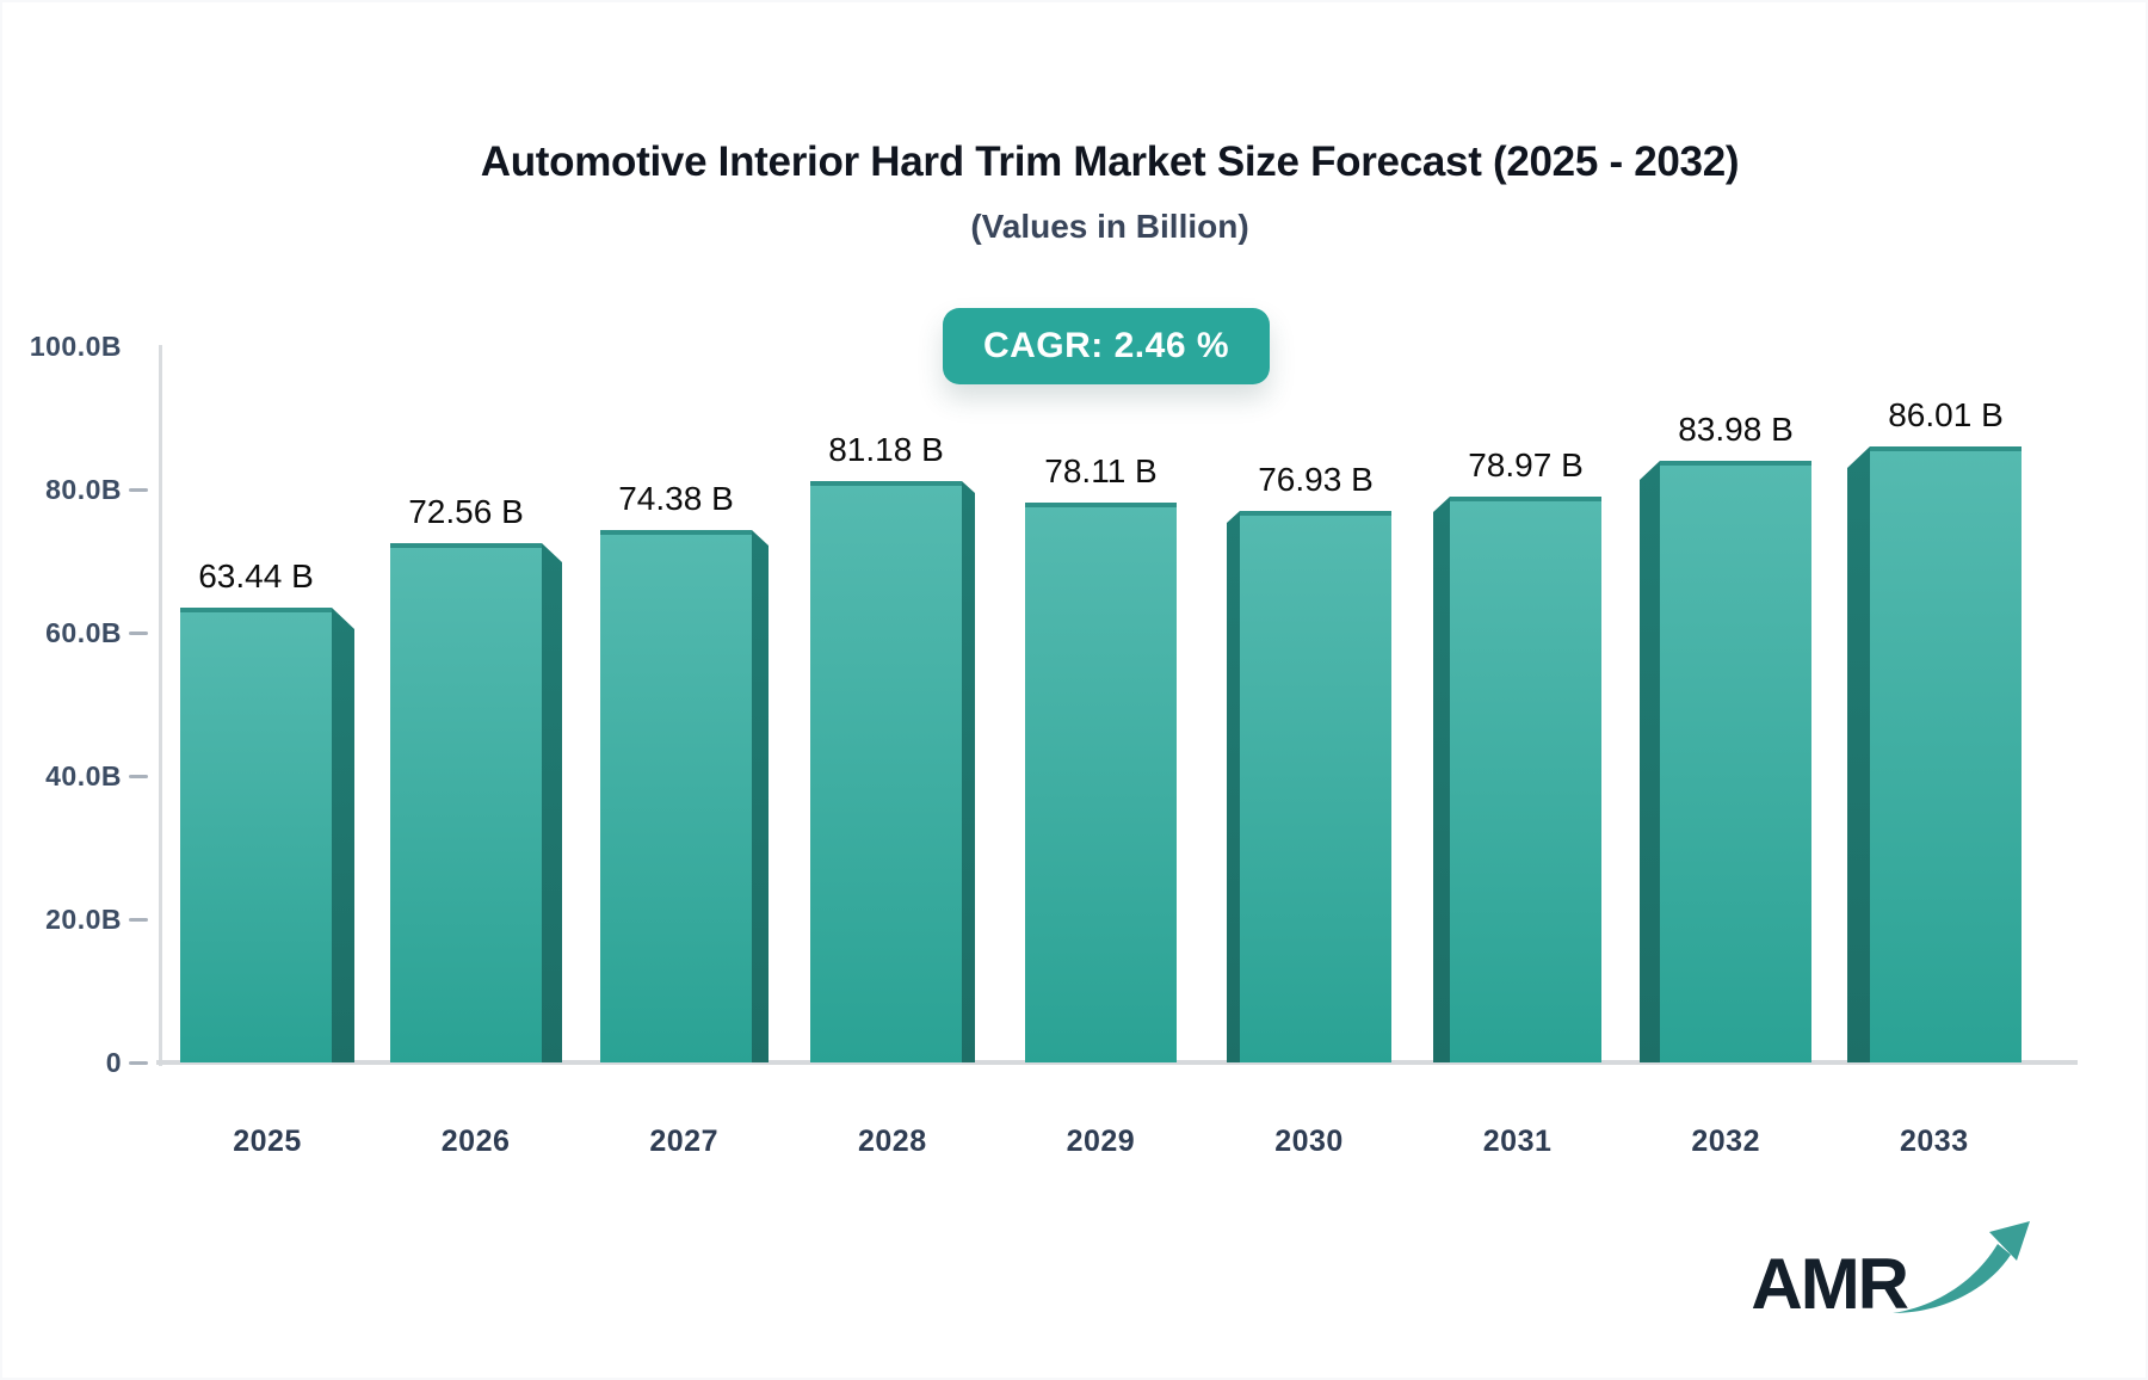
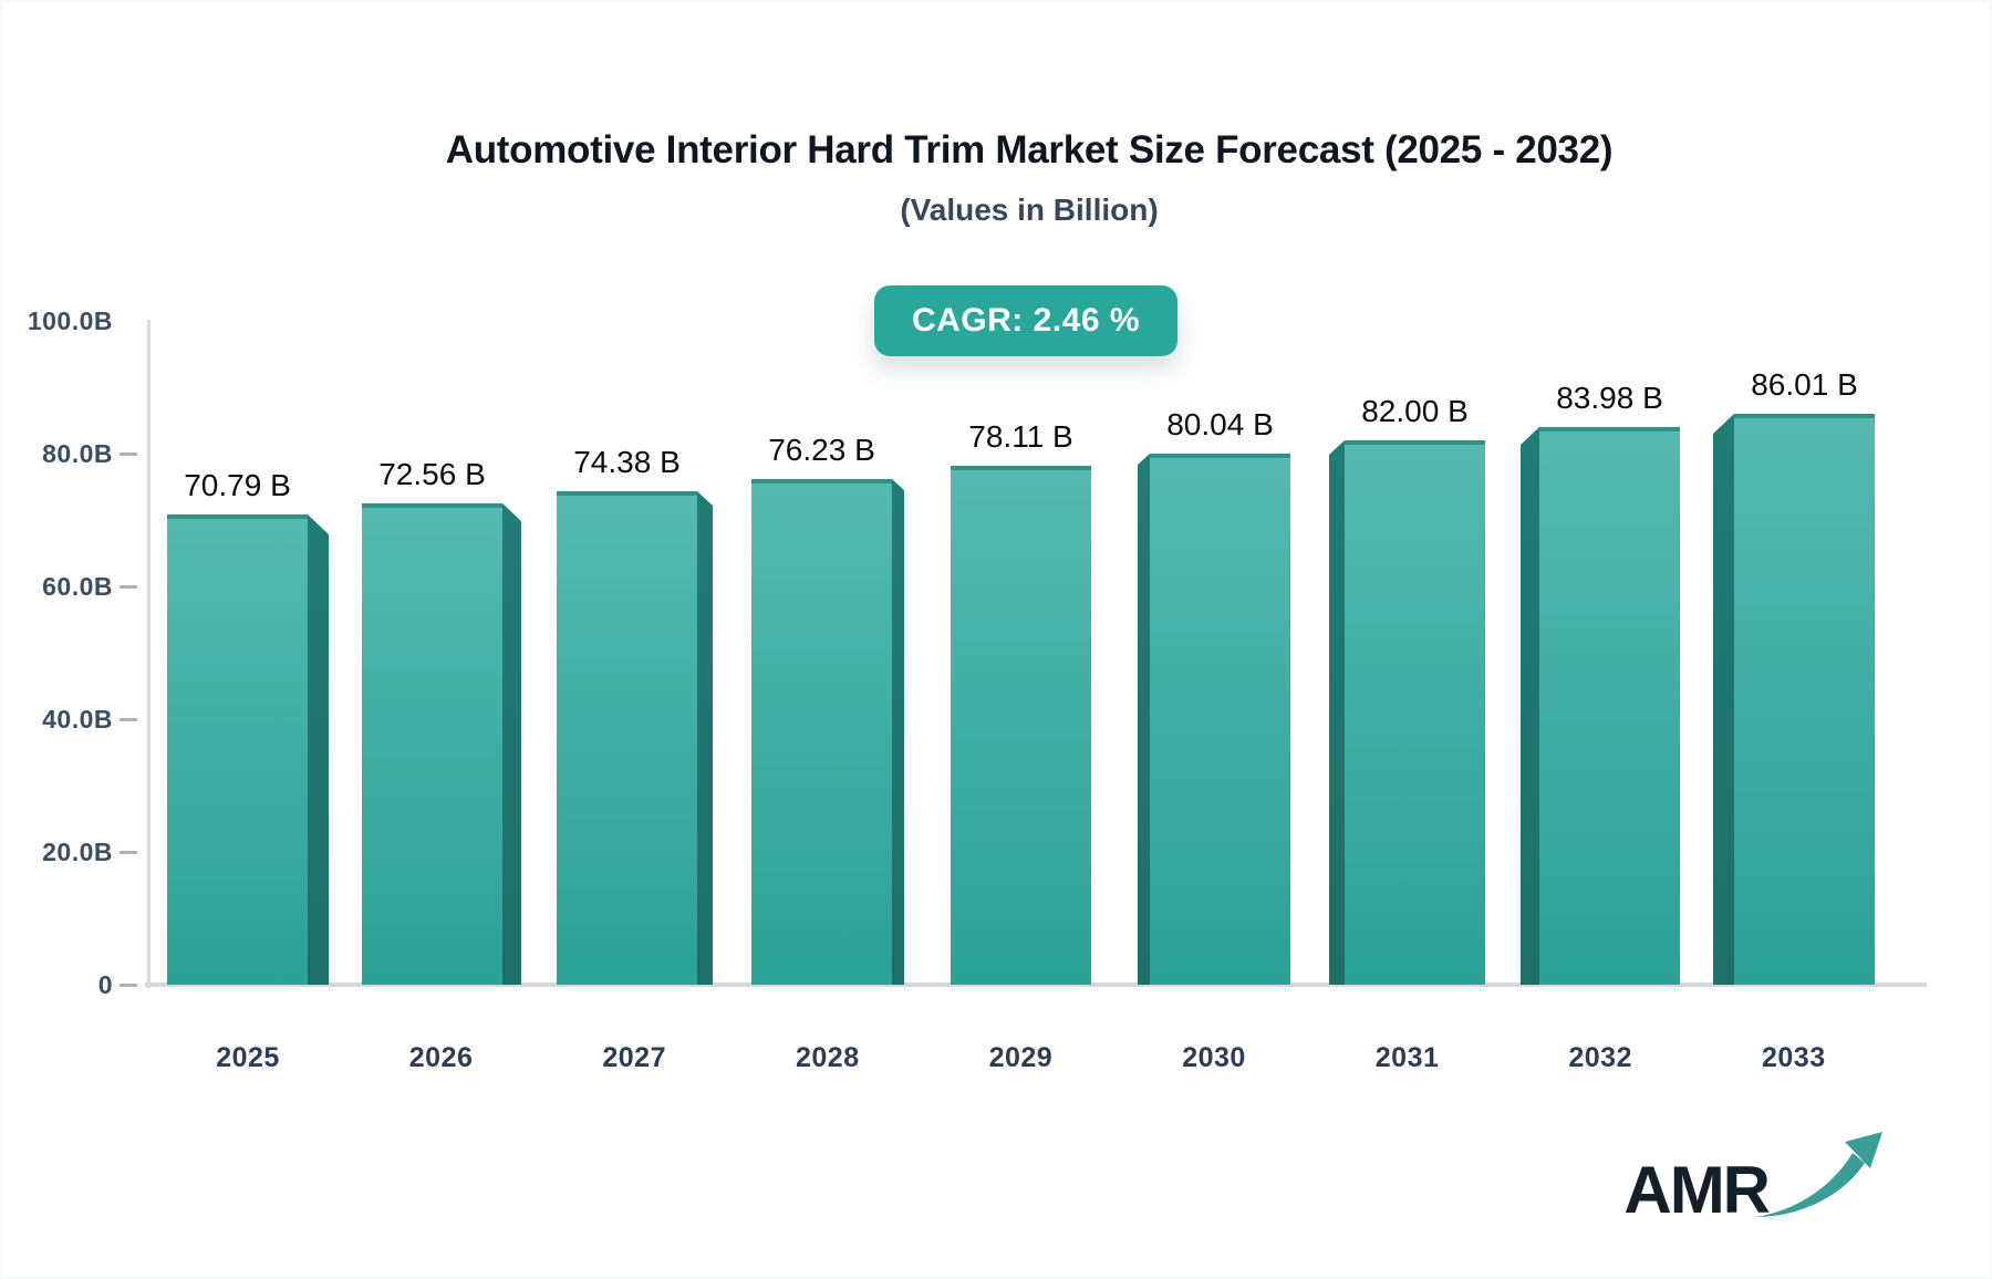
2025: 63.44 -> 70.79
2028: 81.18 -> 76.23
2030: 76.93 -> 80.04
2031: 78.97 -> 82.00
